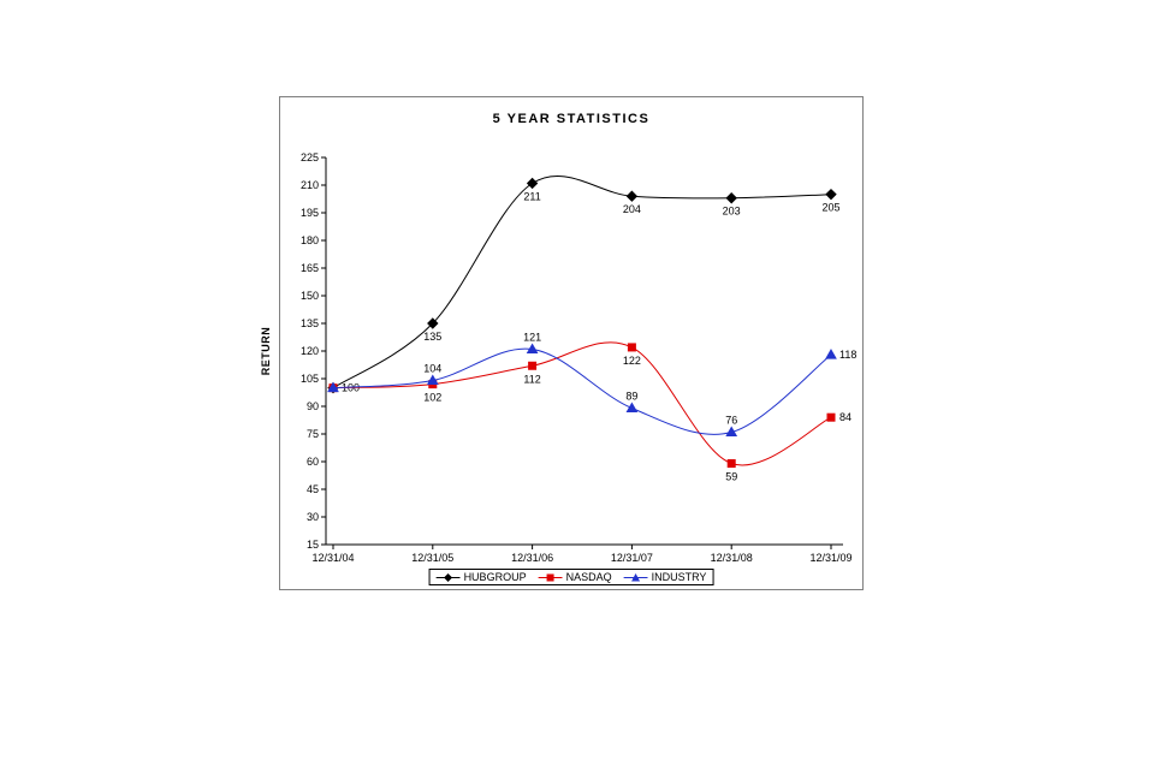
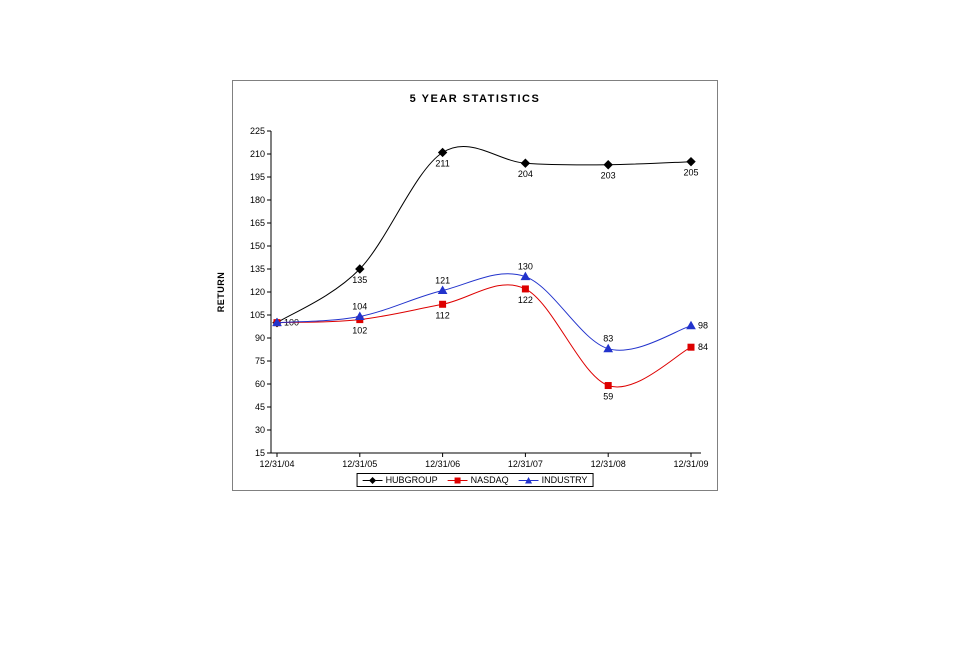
INDUSTRY/12/31/07: 89 -> 130
INDUSTRY/12/31/08: 76 -> 83
INDUSTRY/12/31/09: 118 -> 98
